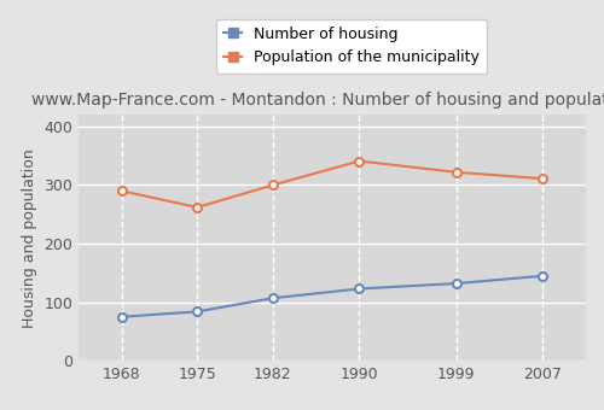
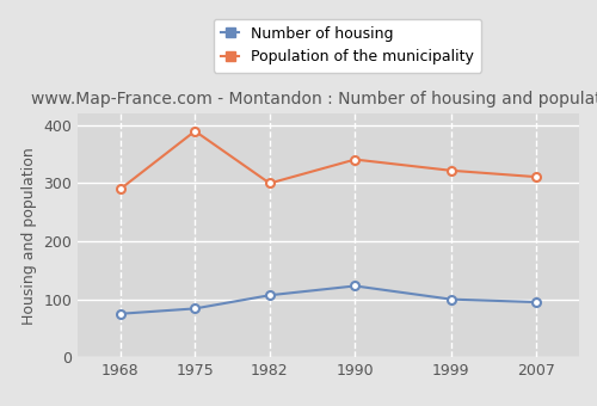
Population of the municipality/1975: 262 -> 390
Number of housing/1999: 132 -> 100
Number of housing/2007: 145 -> 95
